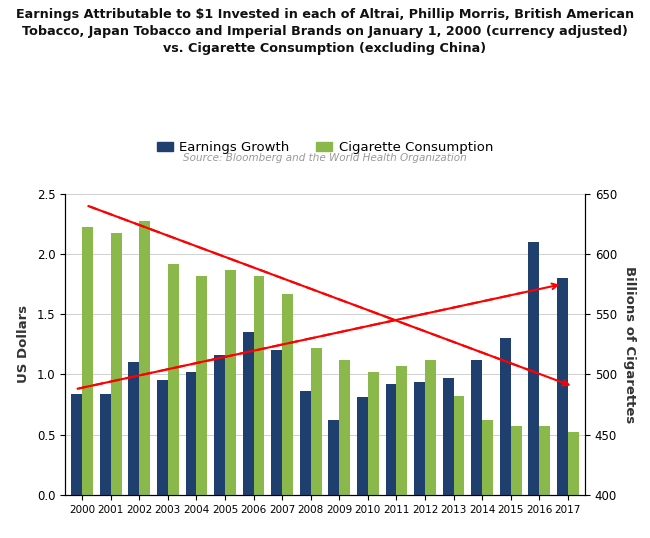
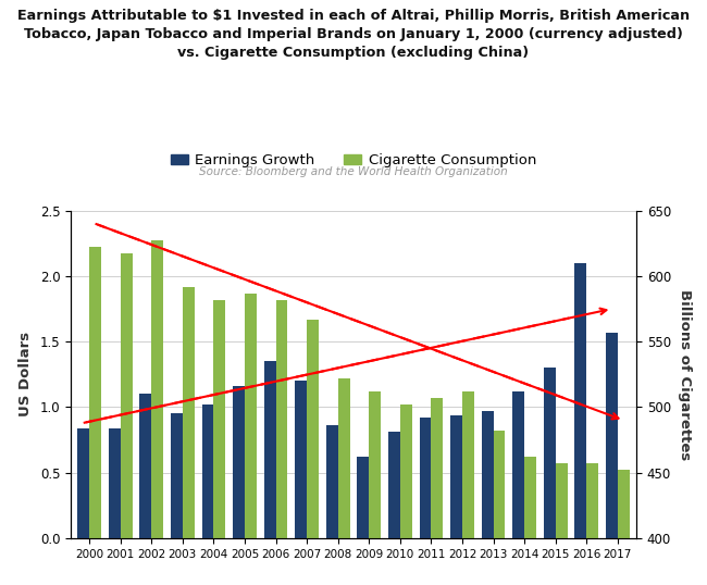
Earnings Growth/2017: 1.80 -> 1.57
